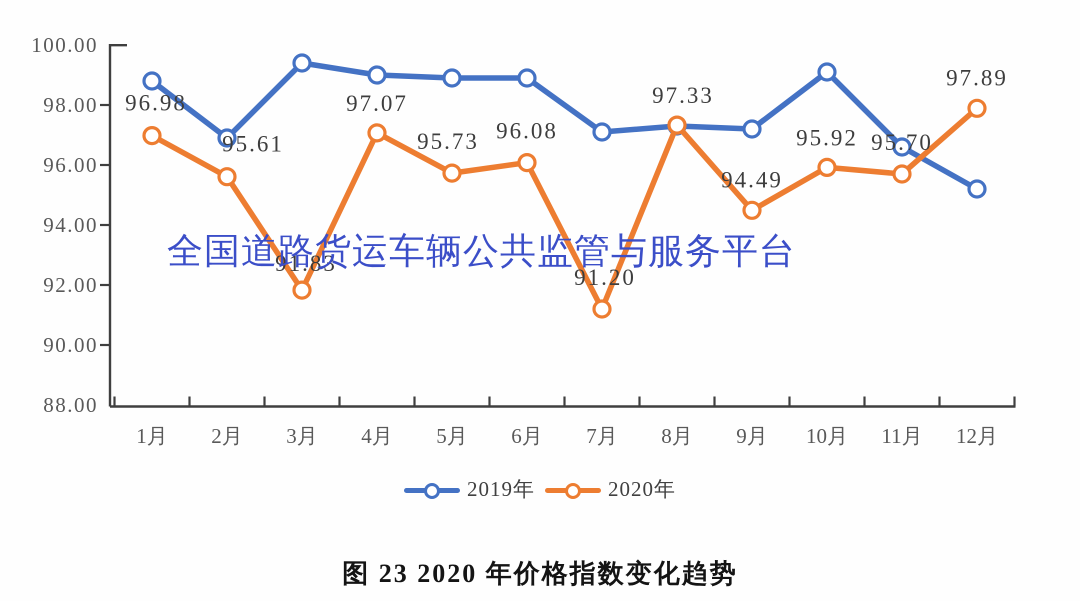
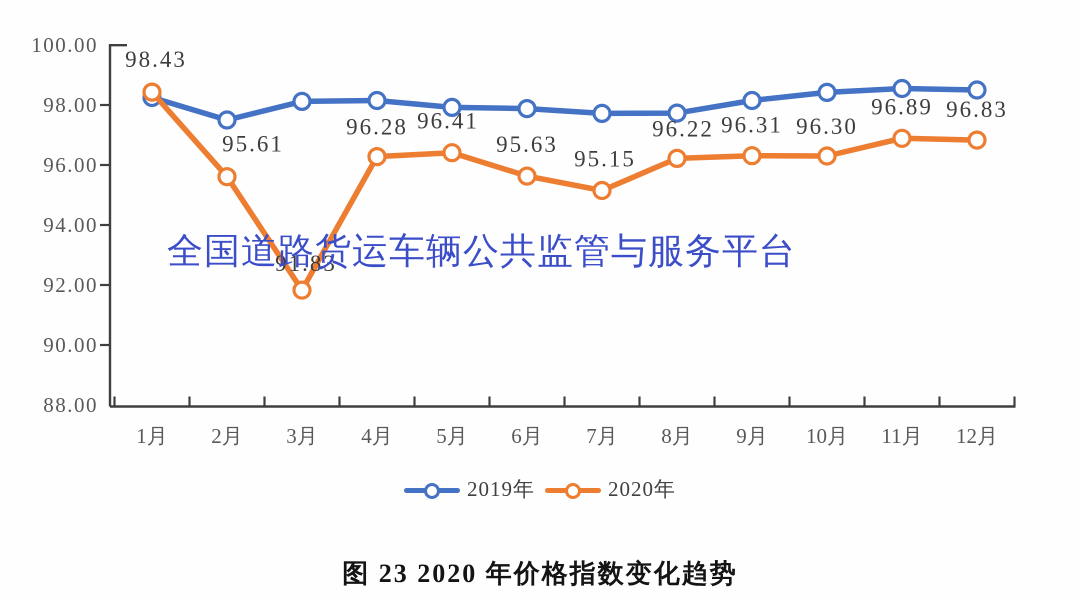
2019年/1月: 98.8 -> 98.2
2020年/1月: 96.98 -> 98.43
2019年/2月: 96.9 -> 97.5
2019年/3月: 99.4 -> 98.1
2019年/4月: 99.0 -> 98.2
2020年/4月: 97.07 -> 96.28
2019年/5月: 98.9 -> 97.9
2020年/5月: 95.73 -> 96.41
2019年/6月: 98.9 -> 97.9
2020年/6月: 96.08 -> 95.63
2019年/7月: 97.1 -> 97.7
2020年/7月: 91.20 -> 95.15
2019年/8月: 97.3 -> 97.7
2020年/8月: 97.33 -> 96.22
2019年/9月: 97.2 -> 98.2
2020年/9月: 94.49 -> 96.31
2019年/10月: 99.1 -> 98.4
2020年/10月: 95.92 -> 96.30
2019年/11月: 96.6 -> 98.5
2020年/11月: 95.70 -> 96.89
2019年/12月: 95.2 -> 98.5
2020年/12月: 97.89 -> 96.83
